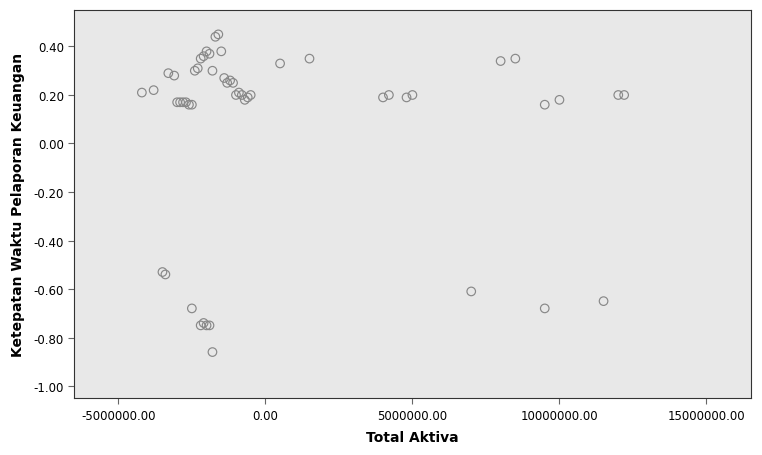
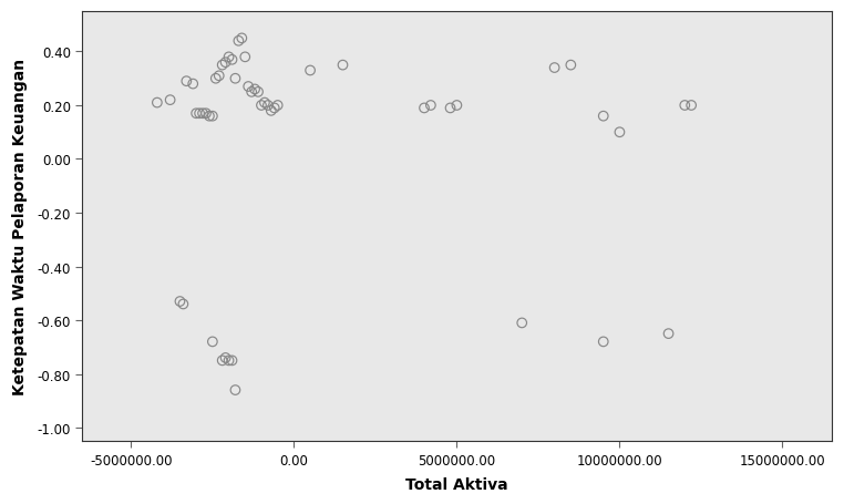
10000000.00: 0.18 -> 0.10
